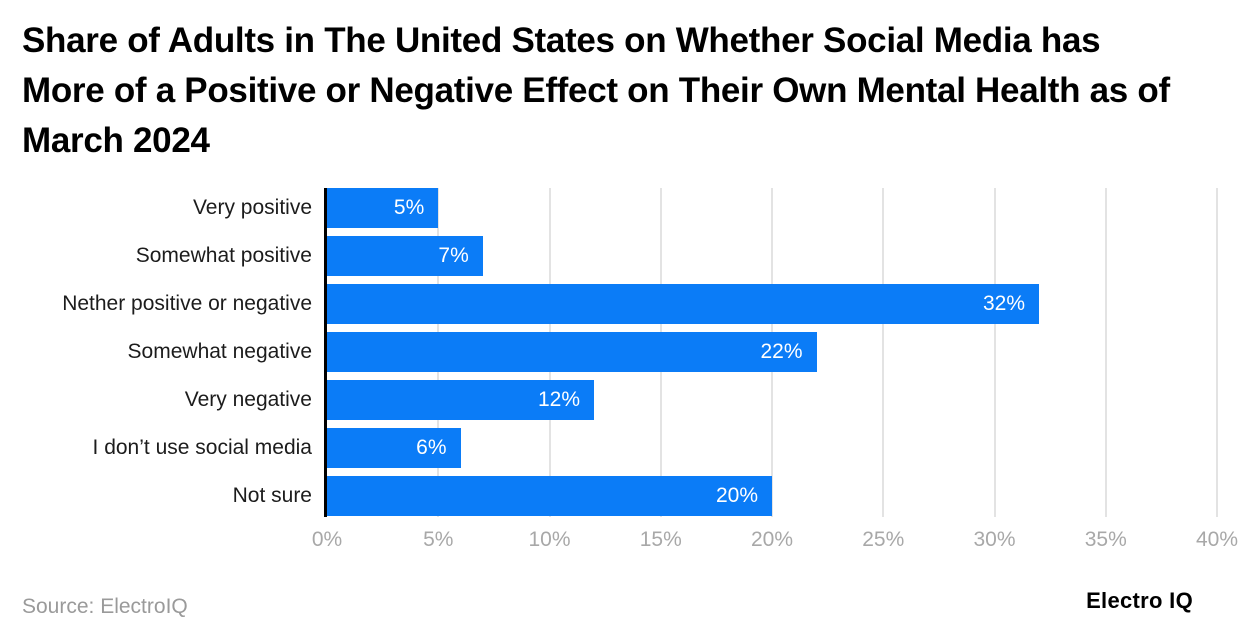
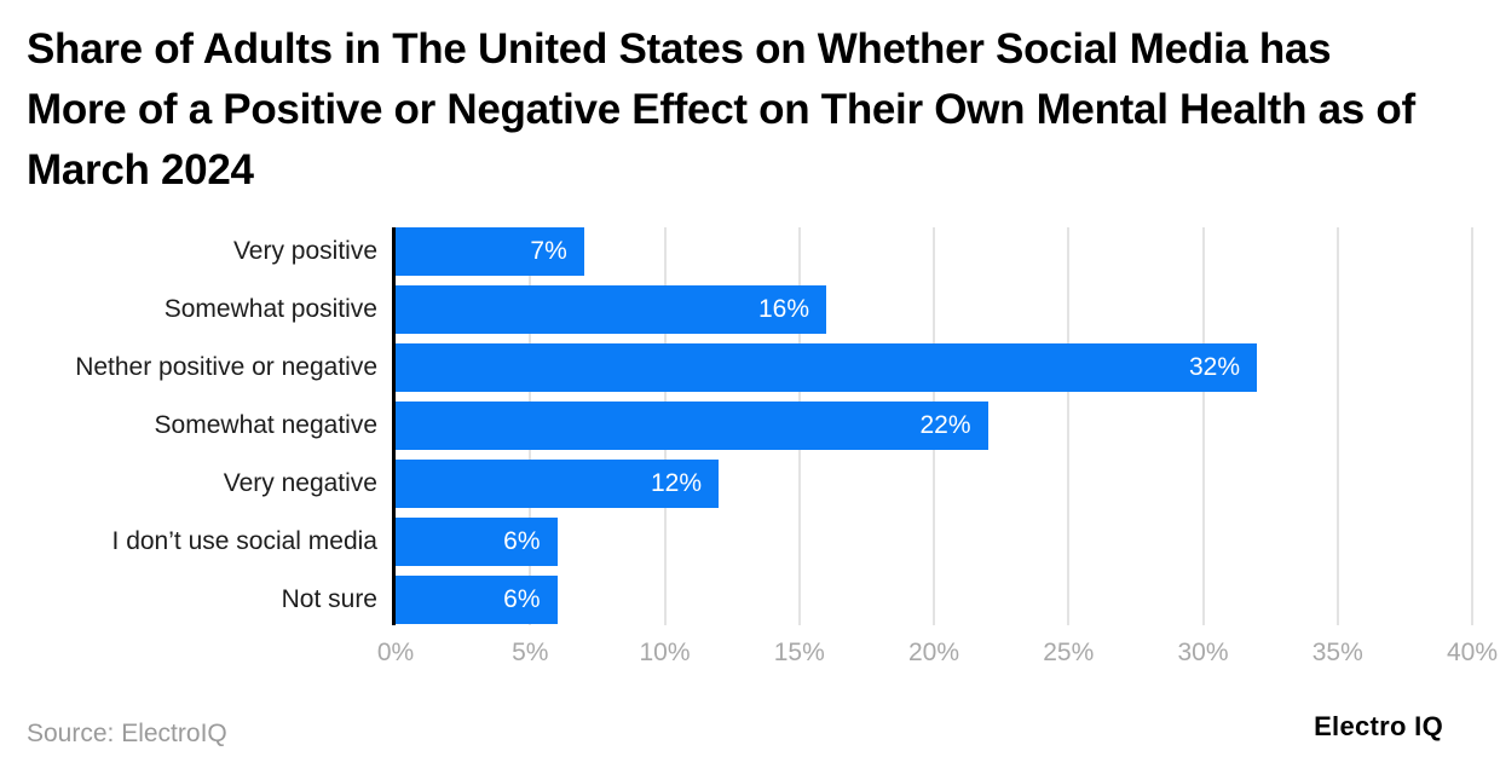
Very positive: 5% -> 7%
Somewhat positive: 7% -> 16%
Not sure: 20% -> 6%
